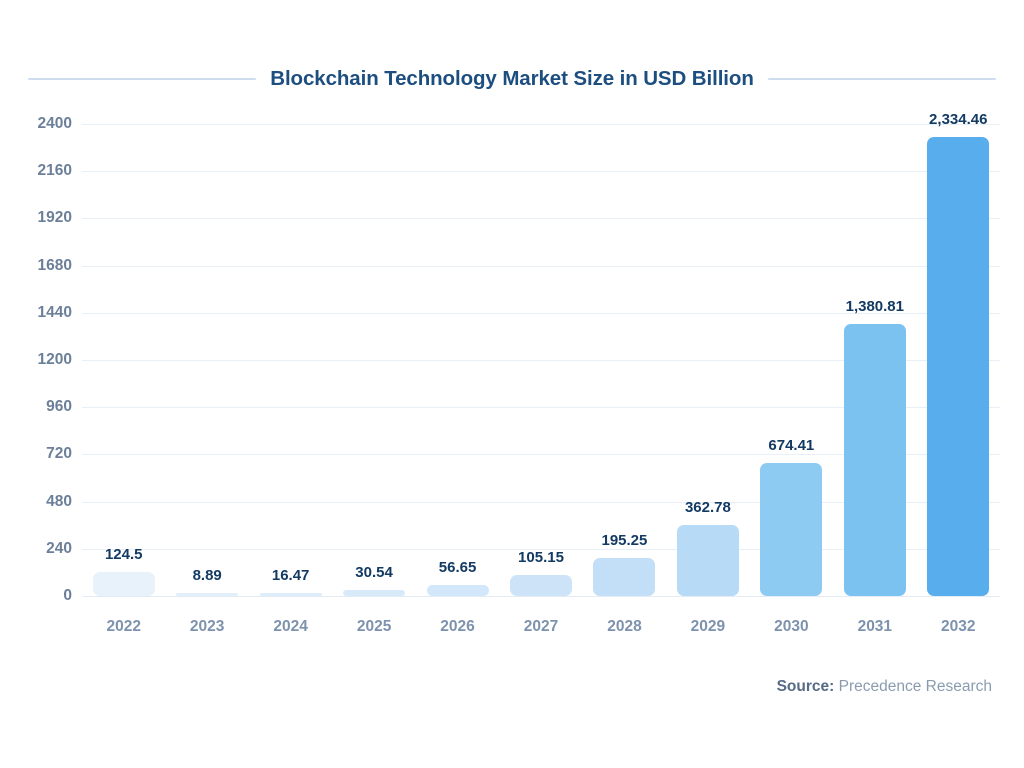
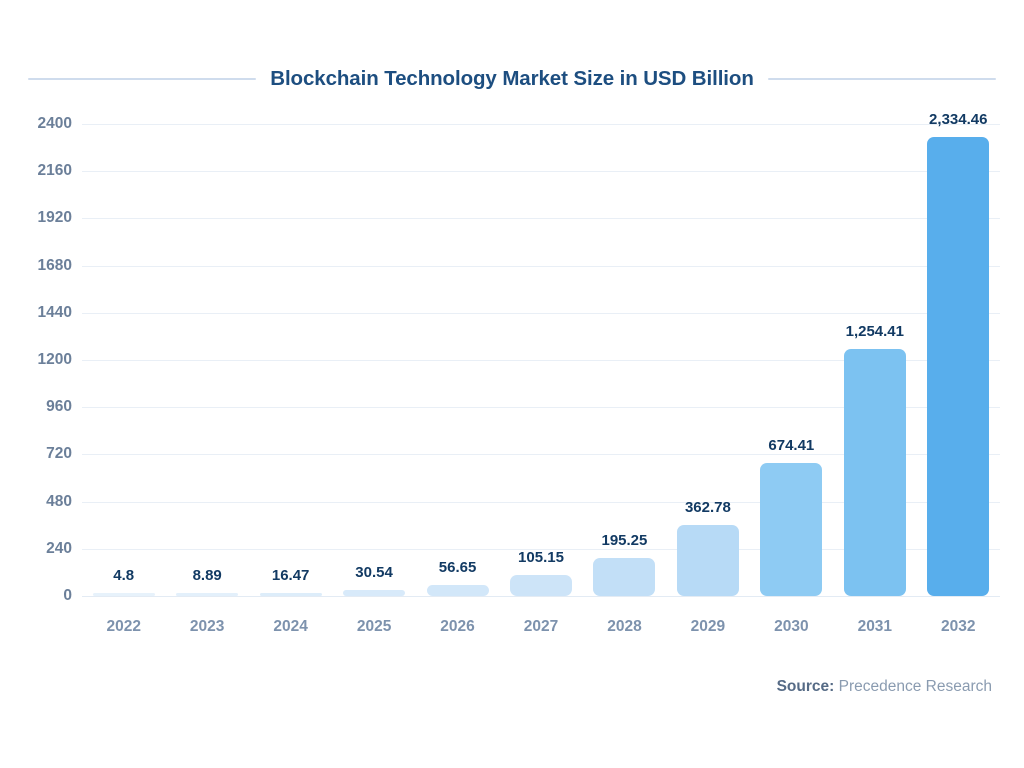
2022: 124.5 -> 4.8
2031: 1,380.81 -> 1,254.41
